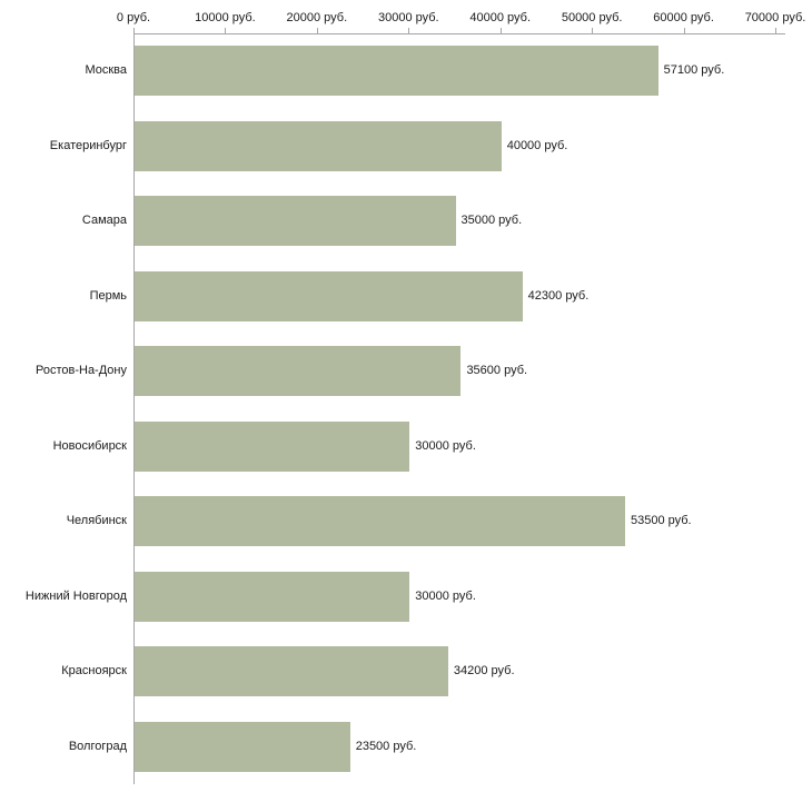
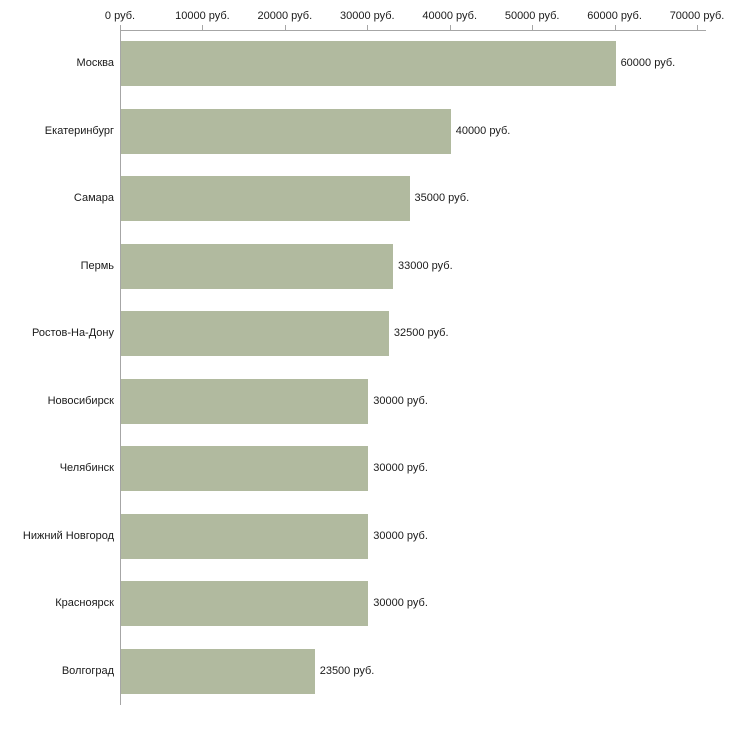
Москва: 57100 -> 60000
Пермь: 42300 -> 33000
Ростов-На-Дону: 35600 -> 32500
Челябинск: 53500 -> 30000
Красноярск: 34200 -> 30000
